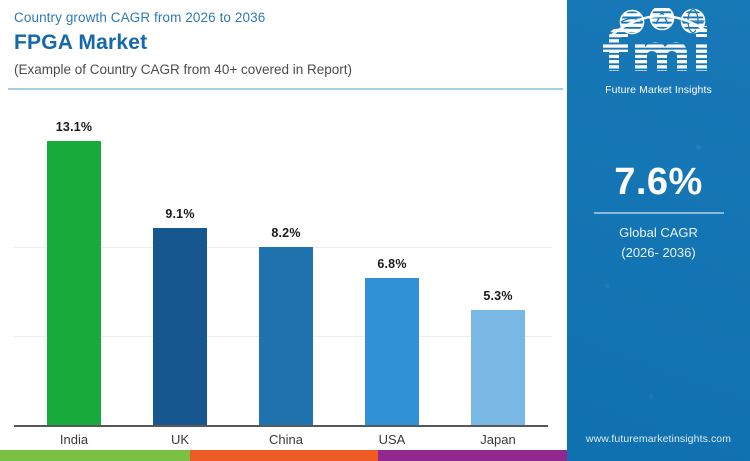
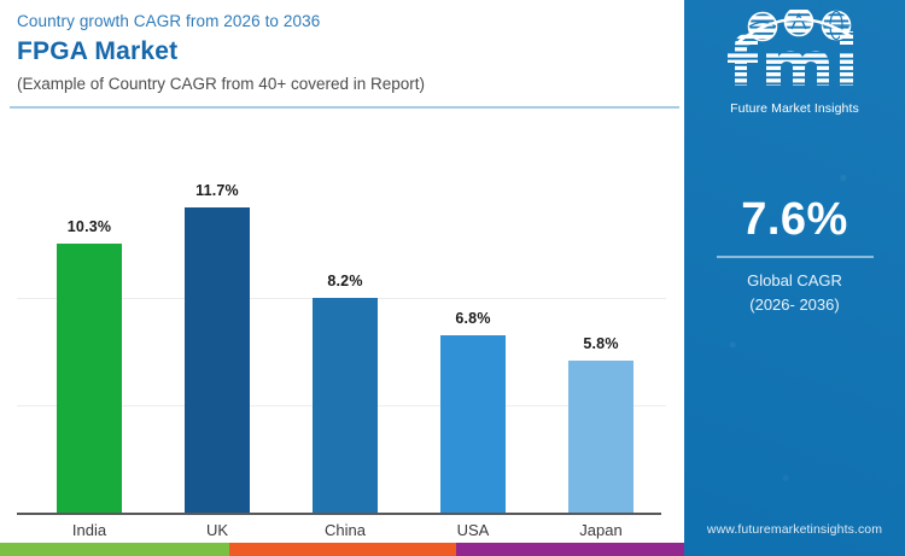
India: 13.1% -> 10.3%
UK: 9.1% -> 11.7%
Japan: 5.3% -> 5.8%
